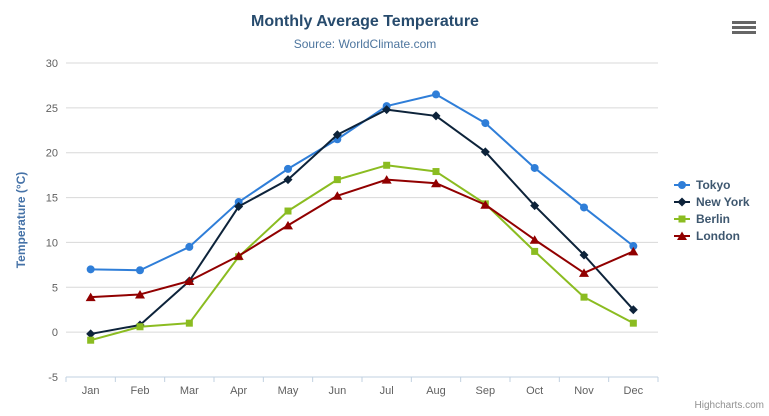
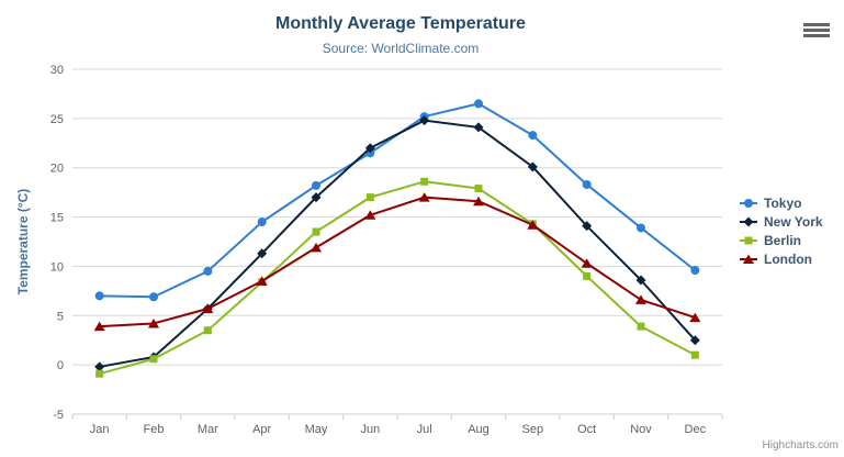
Berlin/Mar: 1 -> 4
New York/Apr: 14 -> 11
London/Dec: 9 -> 5
